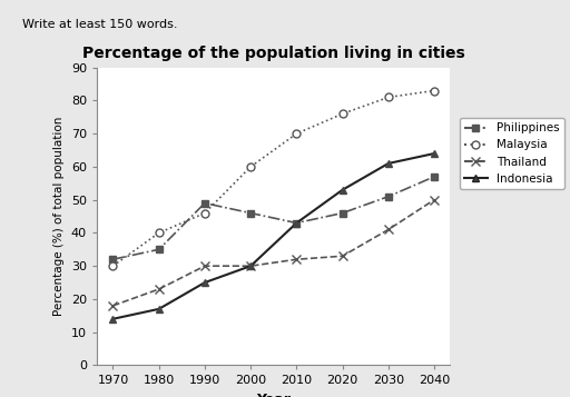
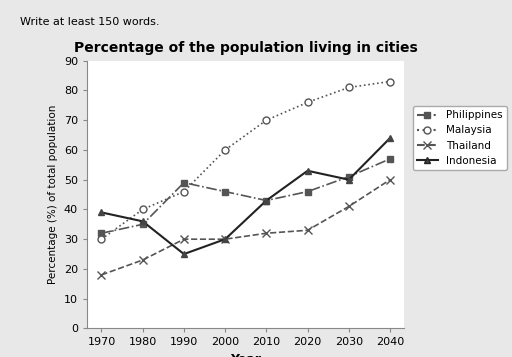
Indonesia/1970: 14 -> 39
Indonesia/1980: 17 -> 36
Indonesia/2030: 61 -> 50
